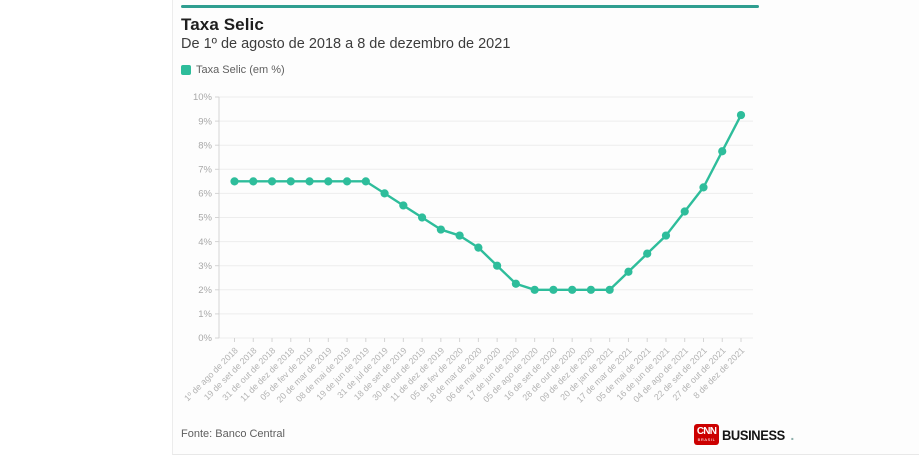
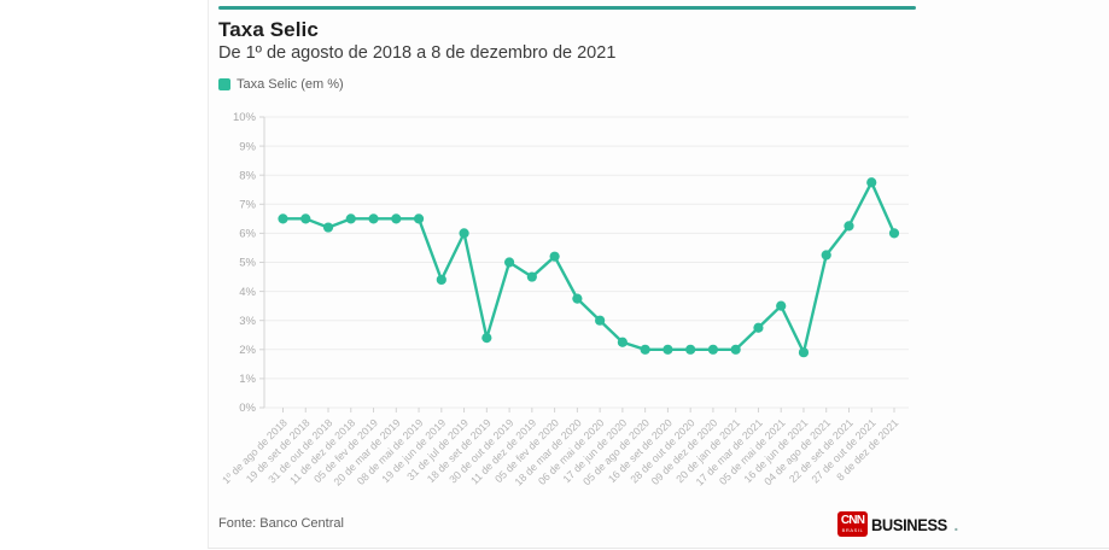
31 de out de 2018: 6.5% -> 6.2%
19 de jun de 2019: 6.5% -> 4.4%
18 de set de 2019: 5.5% -> 2.4%
05 de fev de 2020: 4.2% -> 5.2%
16 de jun de 2021: 4.2% -> 1.9%
8 de dez de 2021: 9.2% -> 6.0%
